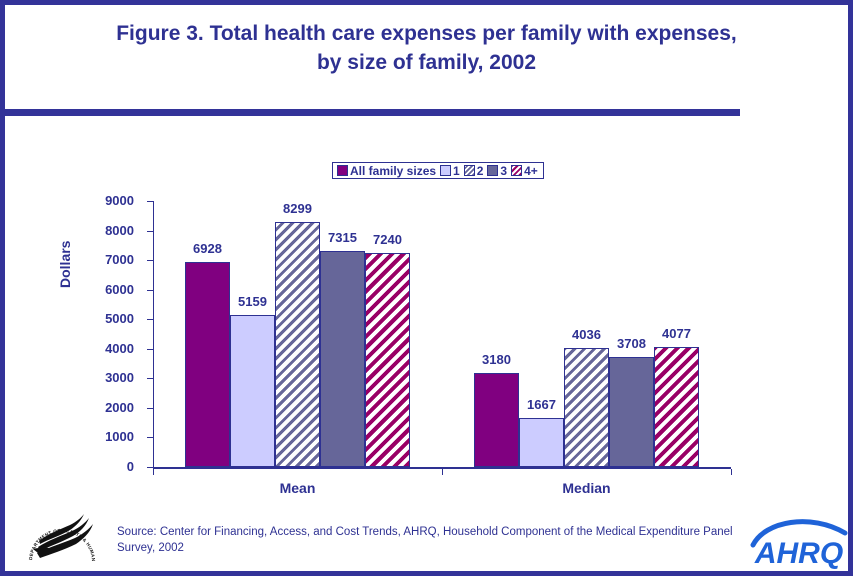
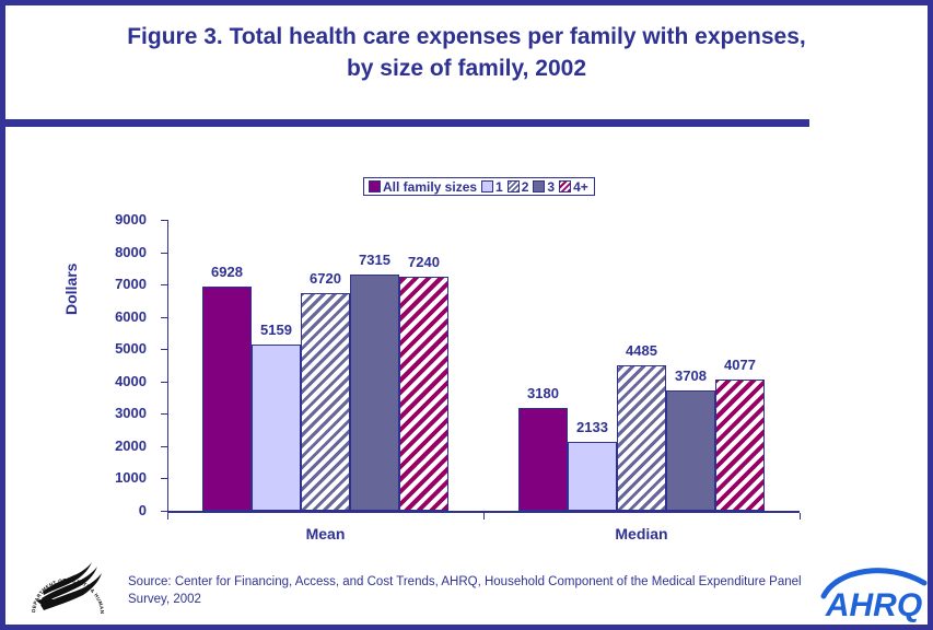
2/Mean: 8299 -> 6720
1/Median: 1667 -> 2133
2/Median: 4036 -> 4485
